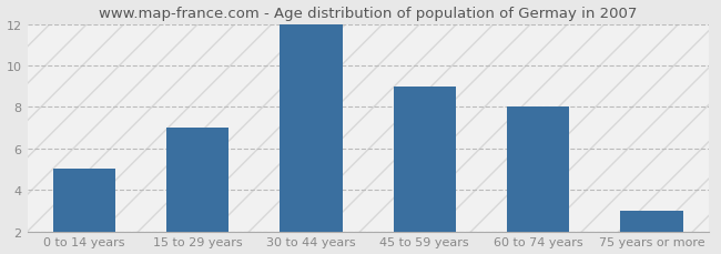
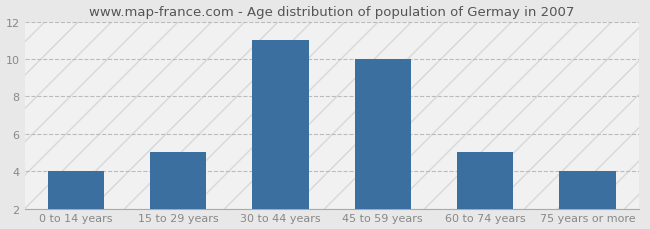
0 to 14 years: 5 -> 4
15 to 29 years: 7 -> 5
30 to 44 years: 12 -> 11
45 to 59 years: 9 -> 10
60 to 74 years: 8 -> 5
75 years or more: 3 -> 4
